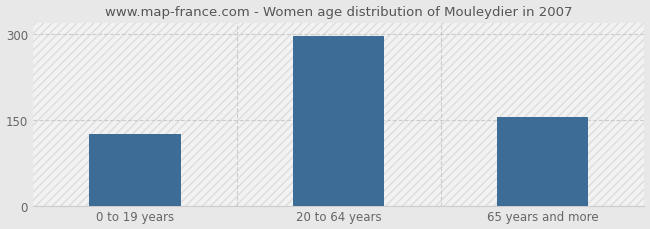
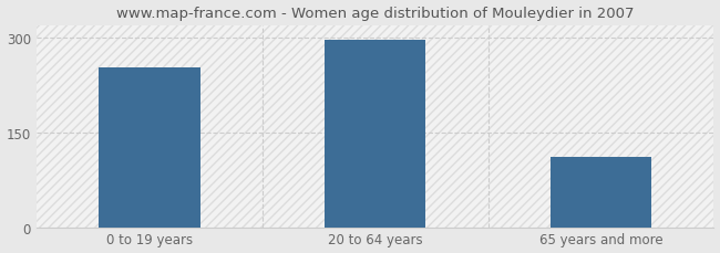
0 to 19 years: 126 -> 254
65 years and more: 155 -> 112
